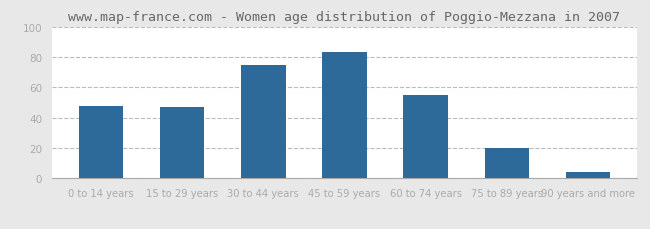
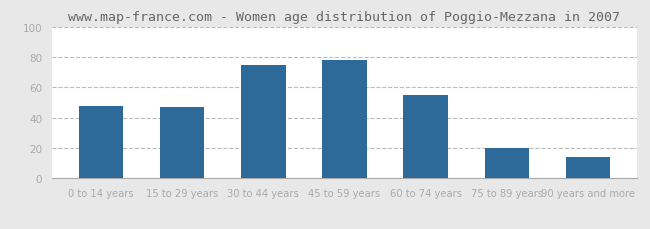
45 to 59 years: 83 -> 78
90 years and more: 4 -> 14
